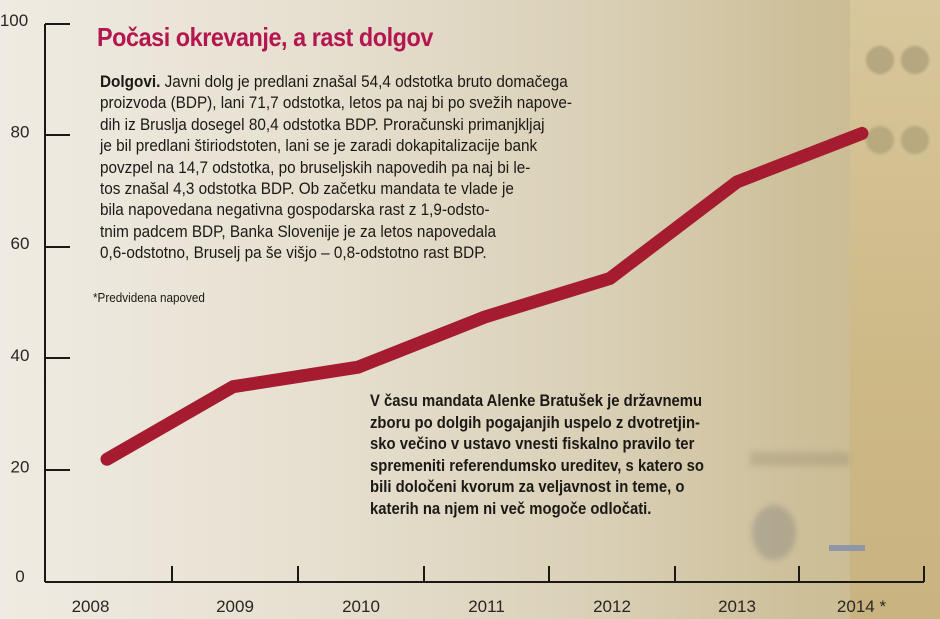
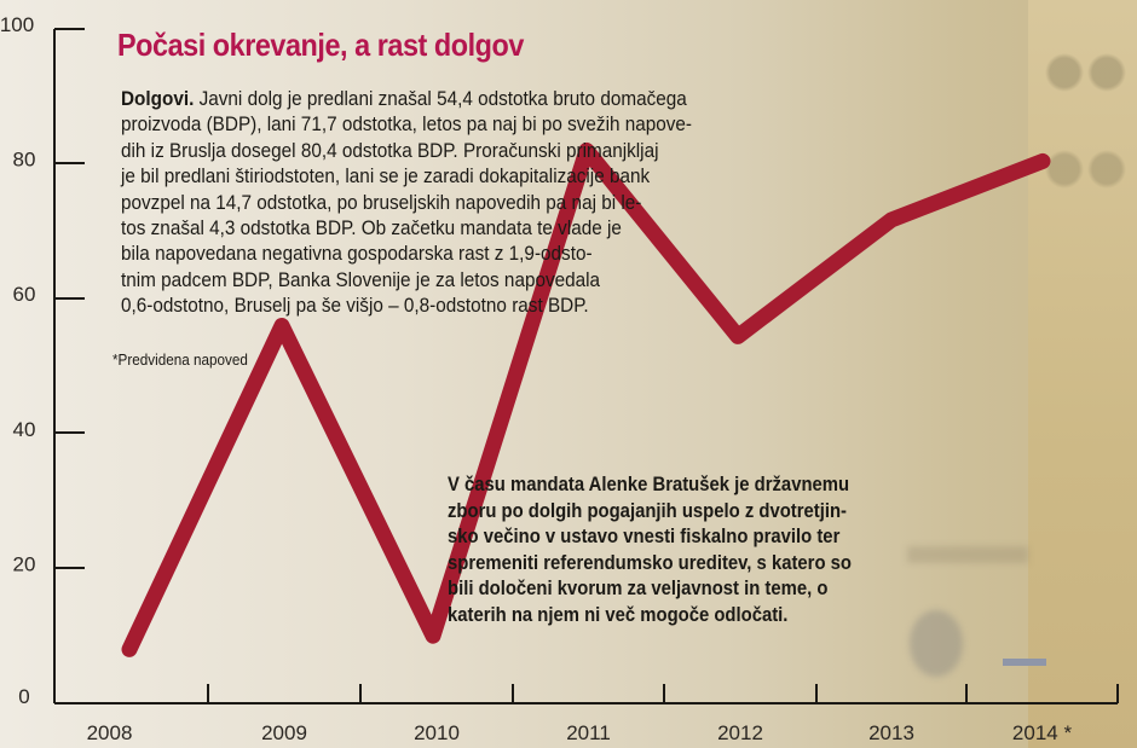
2008: 22 -> 8
2009: 35 -> 56
2010: 38 -> 10
2011: 48 -> 82
